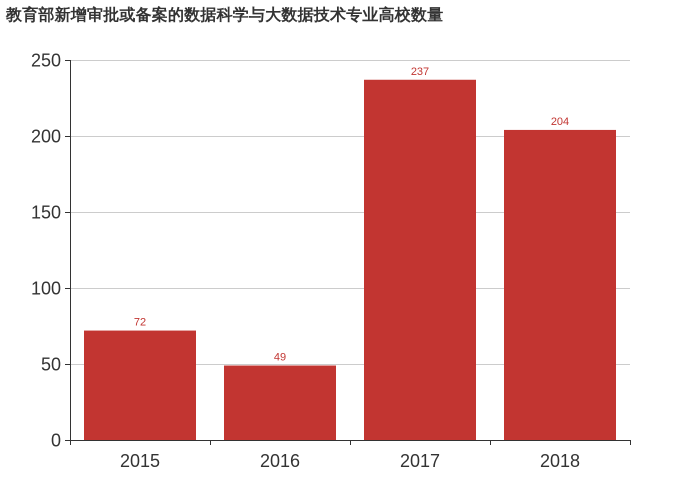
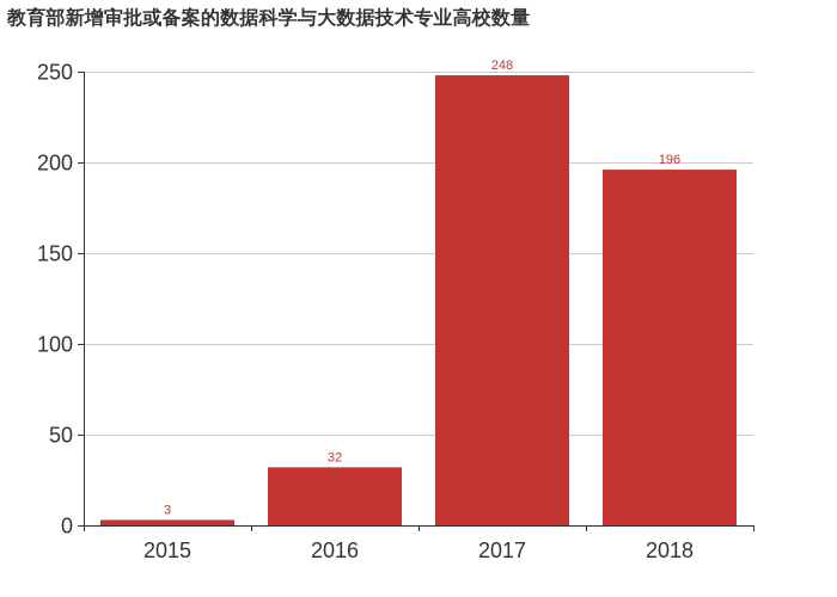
2015: 72 -> 3
2016: 49 -> 32
2017: 237 -> 248
2018: 204 -> 196
